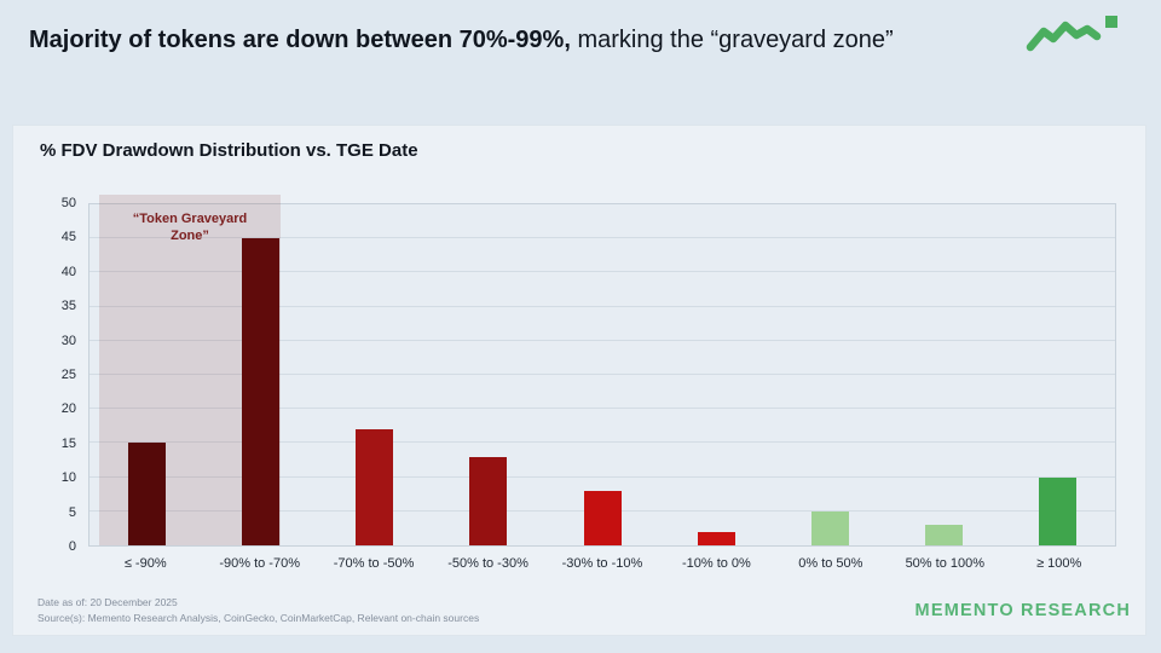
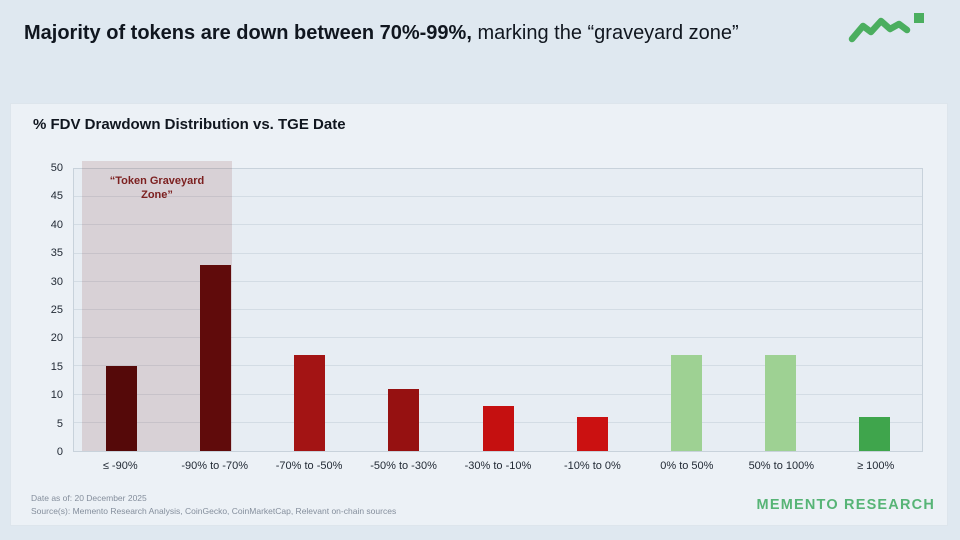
-90% to -70%: 45 -> 33
-50% to -30%: 13 -> 11
-10% to 0%: 2 -> 6
0% to 50%: 5 -> 17
50% to 100%: 3 -> 17
≥ 100%: 10 -> 6
